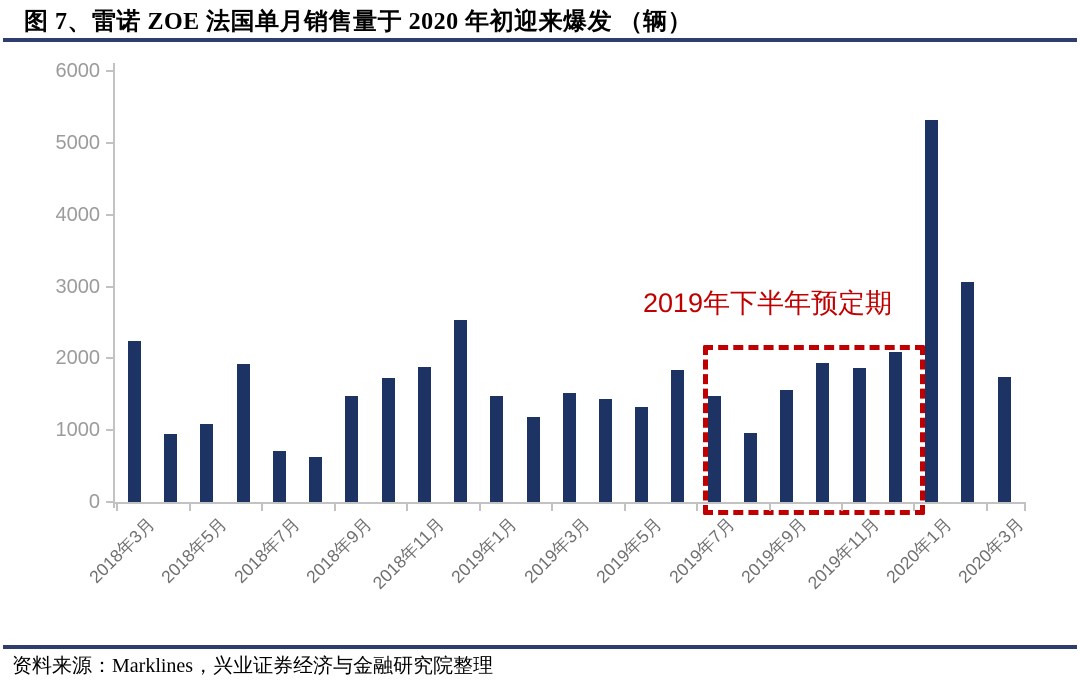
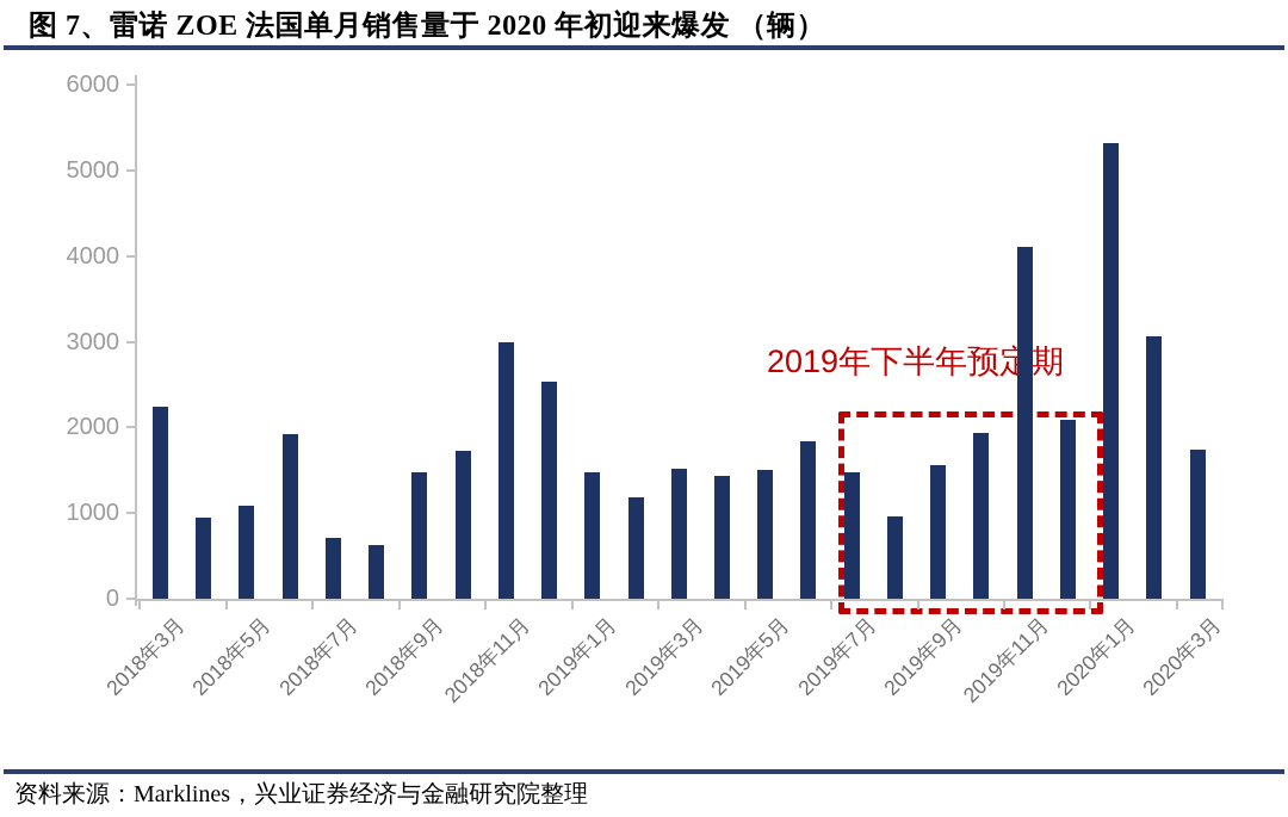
2018年11月: 1900 -> 3000
2019年5月: 1300 -> 1500
2019年11月: 1900 -> 4100
